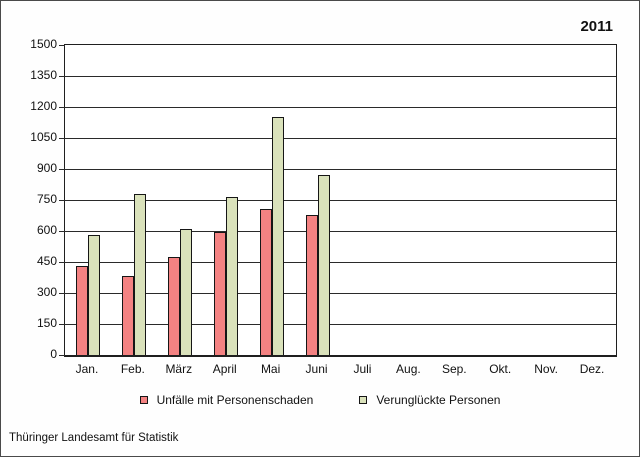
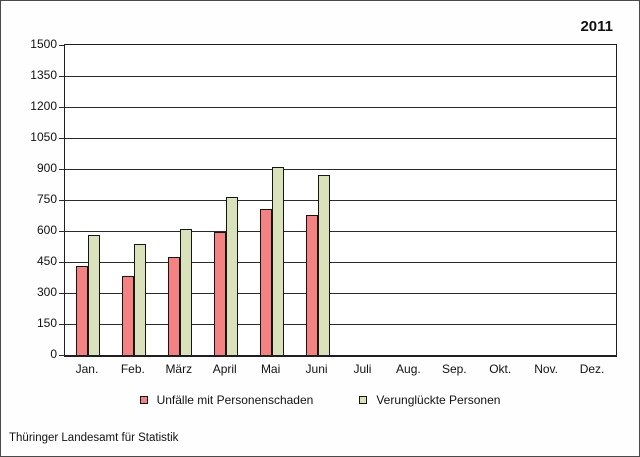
Verunglückte Personen/Feb.: 780 -> 540
Verunglückte Personen/Mai: 1150 -> 910
